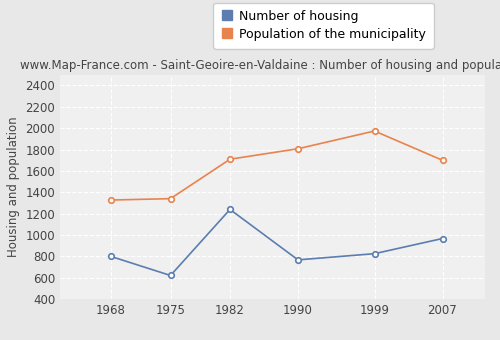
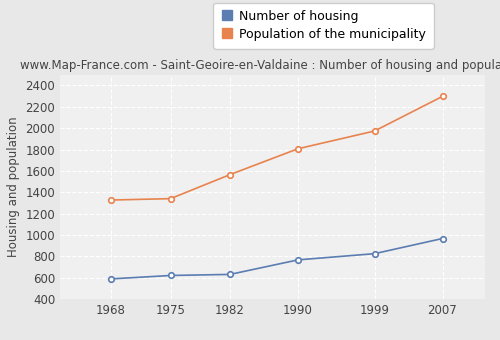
Number of housing/1968: 800 -> 590
Number of housing/1982: 1240 -> 630
Population of the municipality/1982: 1710 -> 1570
Population of the municipality/2007: 1700 -> 2300
